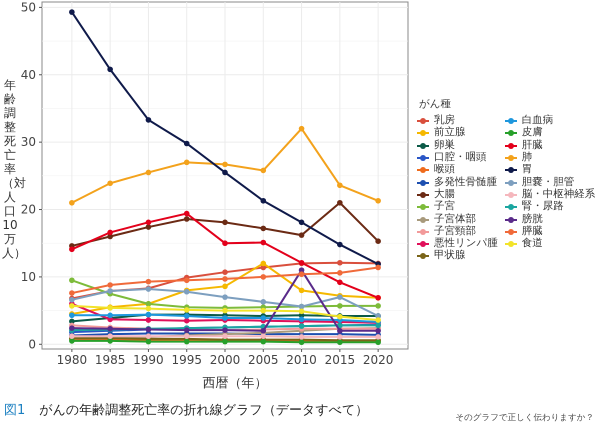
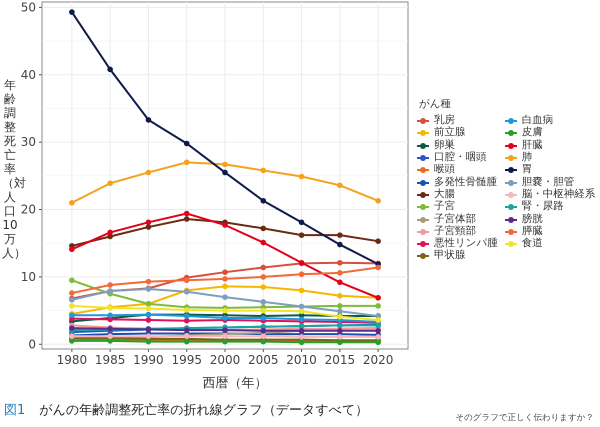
悪性リンパ腫/1980: 6 -> 4
肝臓/2000: 15 -> 18
前立腺/2005: 12 -> 8
肺/2010: 32 -> 25
膀胱/2010: 11 -> 2
大腸/2015: 21 -> 16
胆嚢・胆管/2015: 7 -> 5
